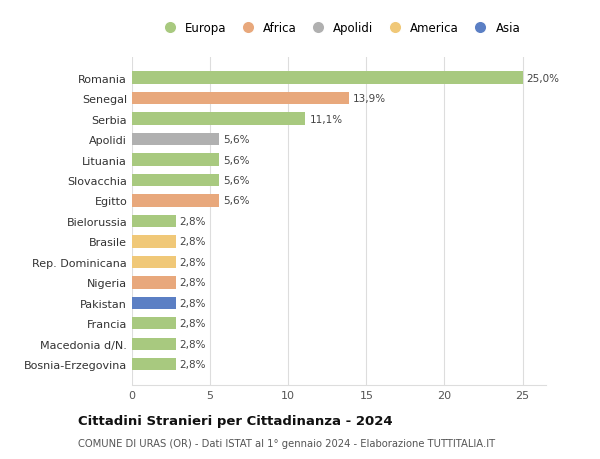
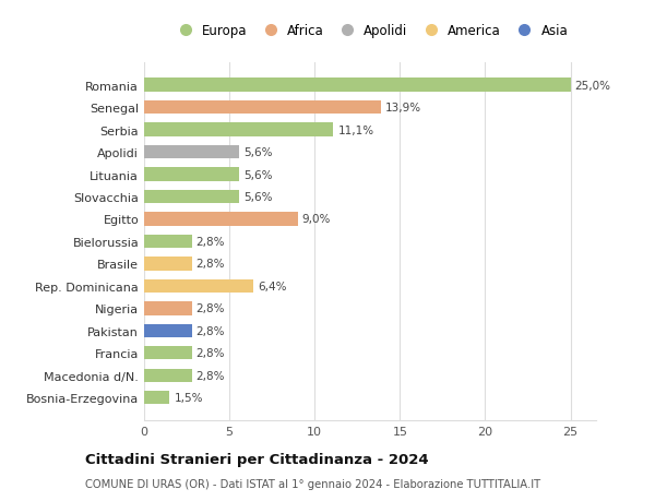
Egitto: 5,6% -> 9,0%
Rep. Dominicana: 2,8% -> 6,4%
Bosnia-Erzegovina: 2,8% -> 1,5%
